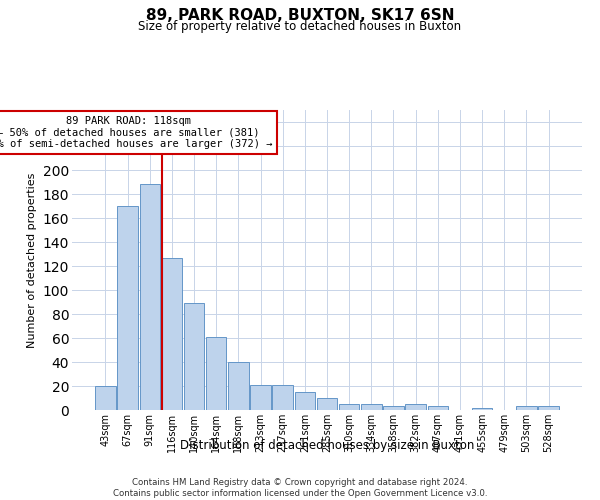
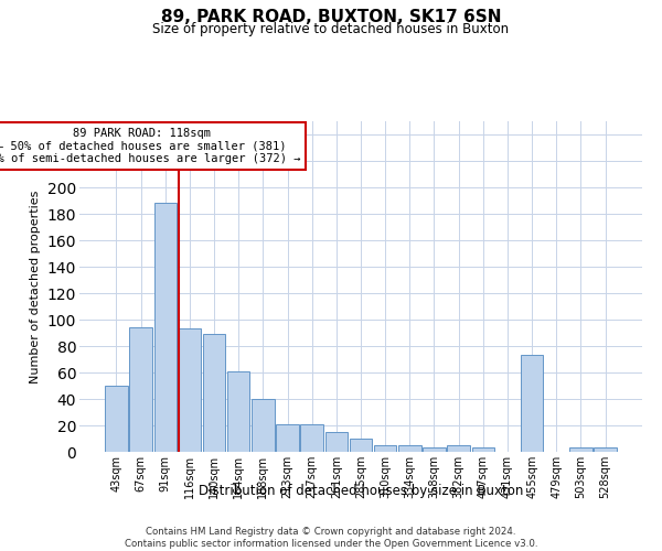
43sqm: 20 -> 50
67sqm: 170 -> 94
116sqm: 127 -> 93
455sqm: 2 -> 73
